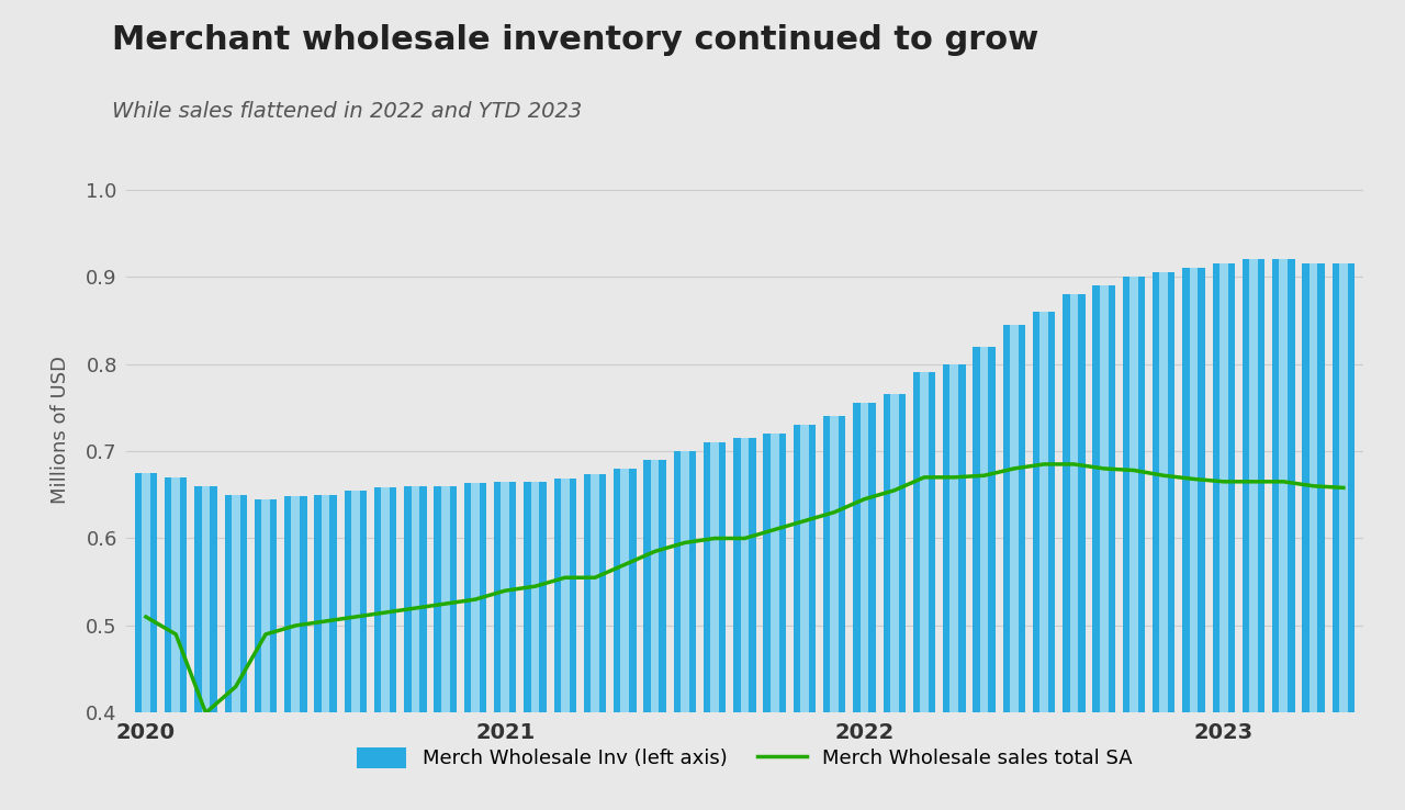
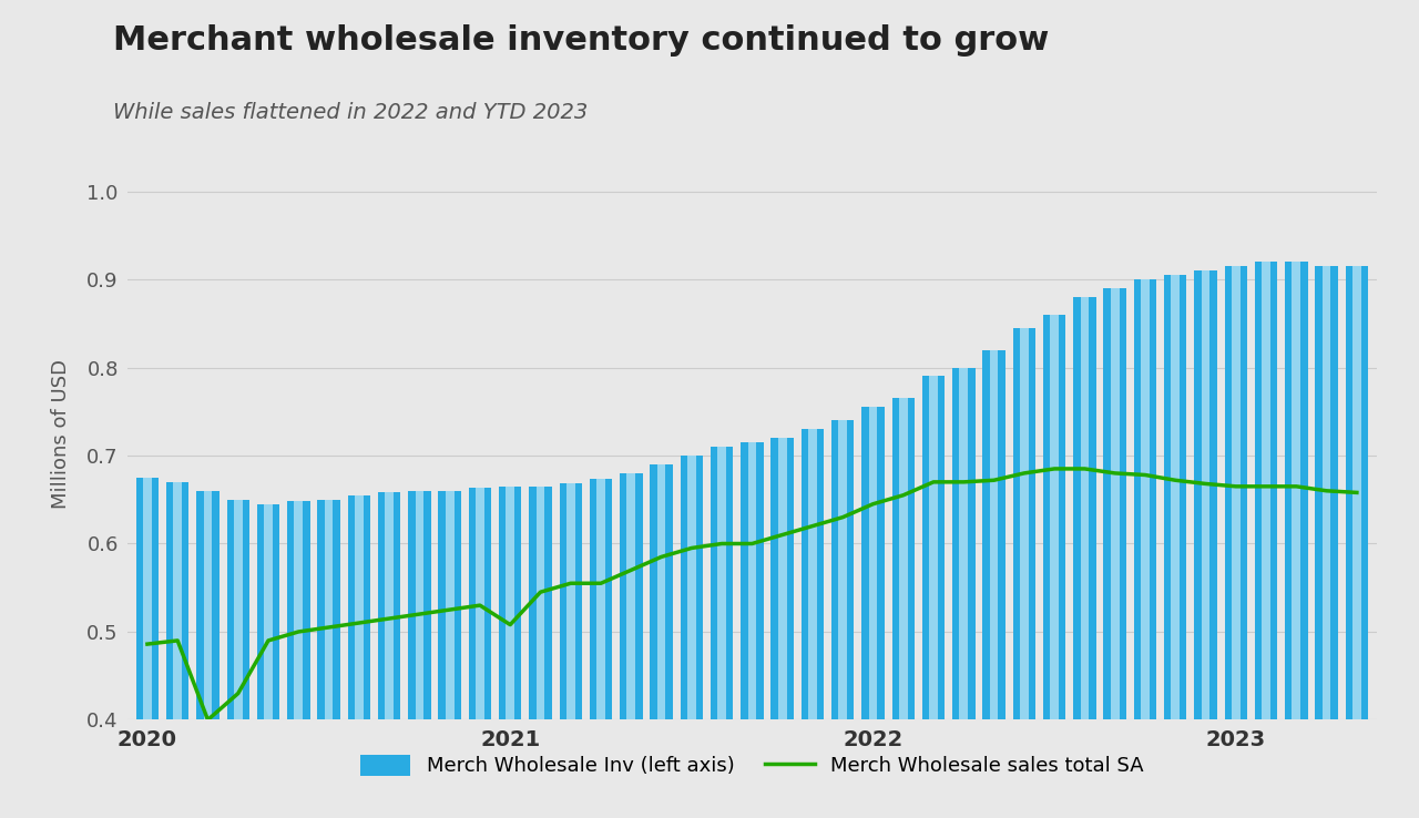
Merch Wholesale sales total SA/2020: 0.510 -> 0.486
Merch Wholesale sales total SA/2021: 0.540 -> 0.508
